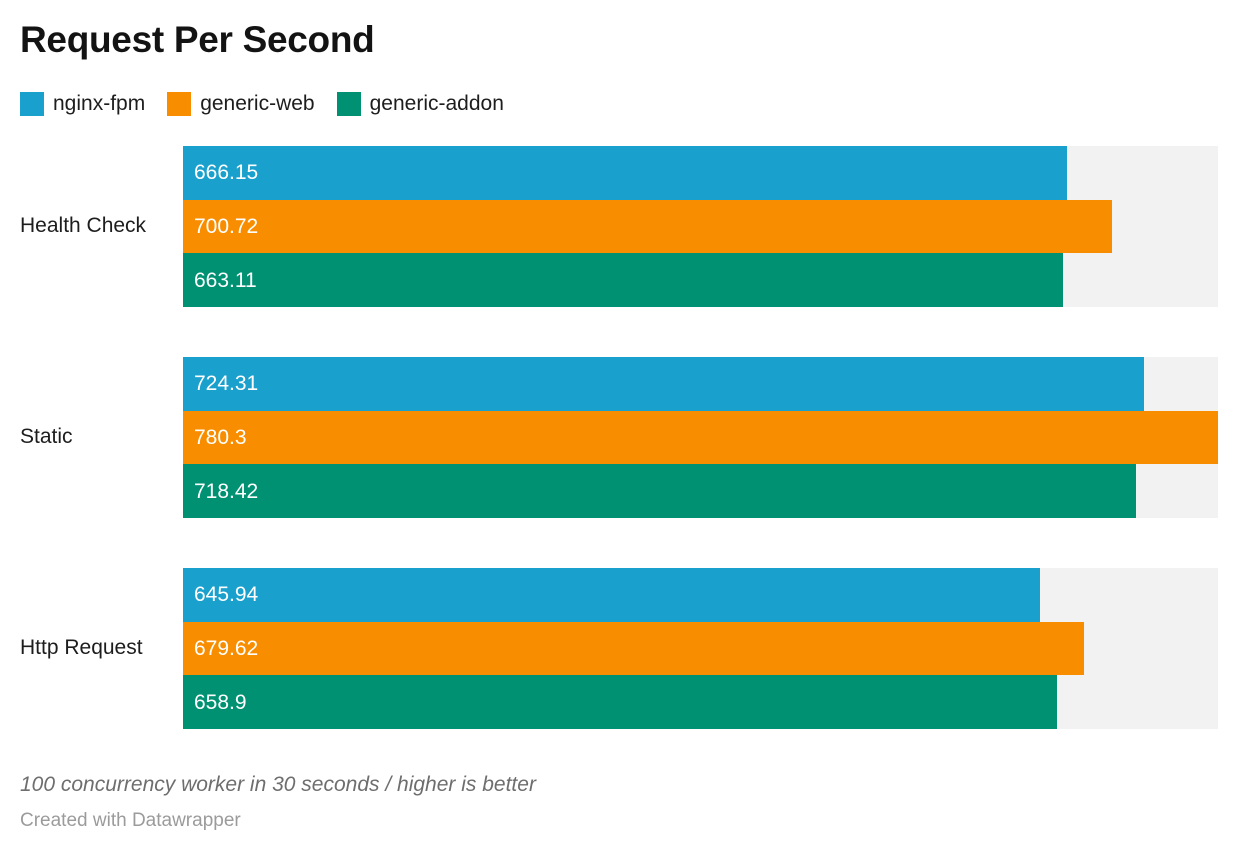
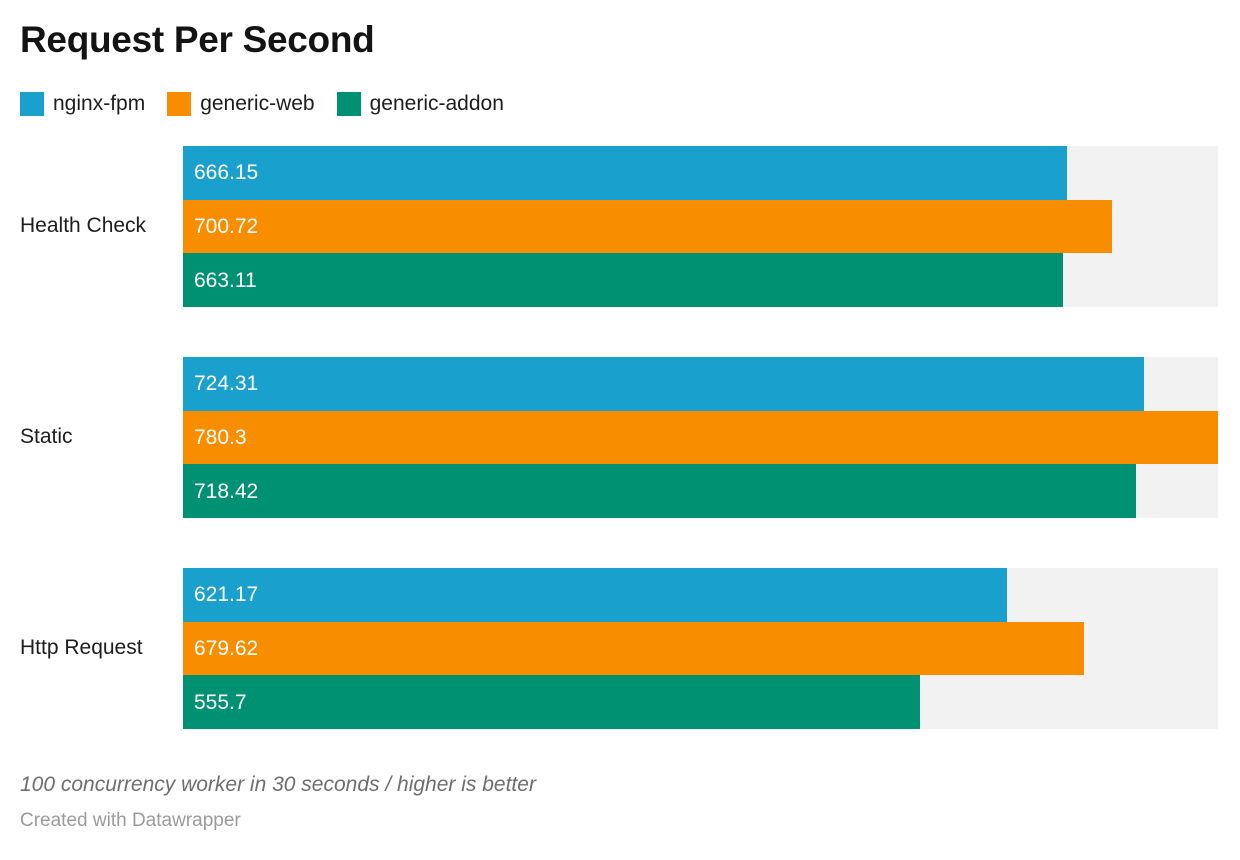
nginx-fpm/Http Request: 645.94 -> 621.17
generic-addon/Http Request: 658.9 -> 555.7
